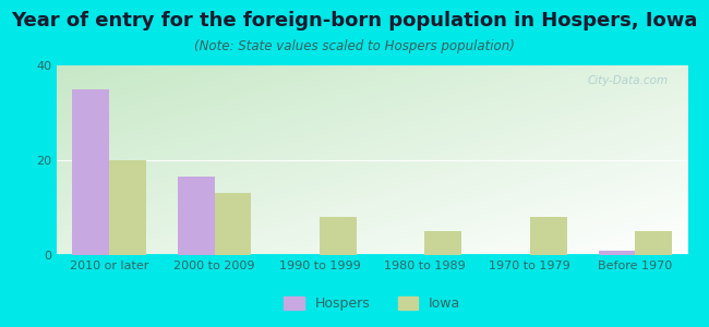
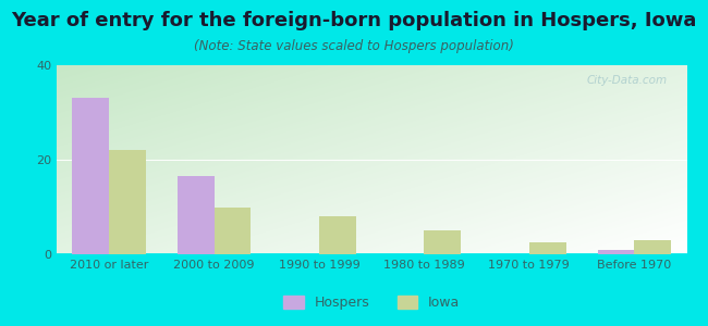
Hospers/2010 or later: 35.0 -> 33.0
Iowa/2010 or later: 20.0 -> 22.0
Iowa/2000 to 2009: 13.0 -> 10.0
Iowa/1970 to 1979: 8.0 -> 2.5
Iowa/Before 1970: 5.0 -> 3.0
